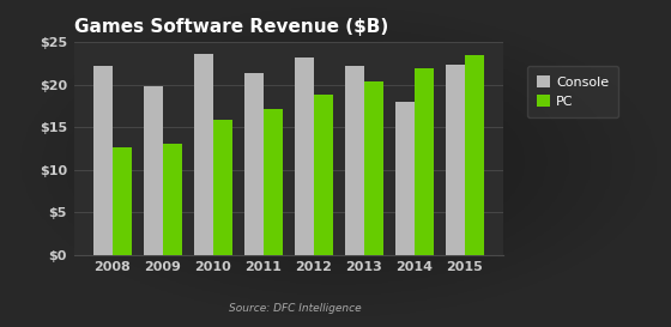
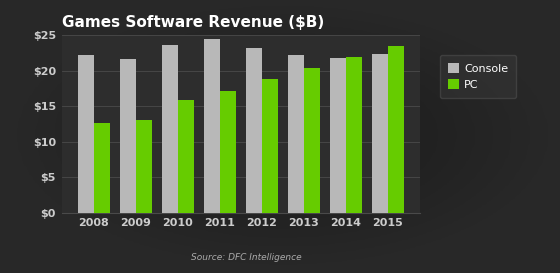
Console/2009: $19.8 -> $21.7
Console/2011: $21.4 -> $24.5
Console/2014: $18.0 -> $21.8
